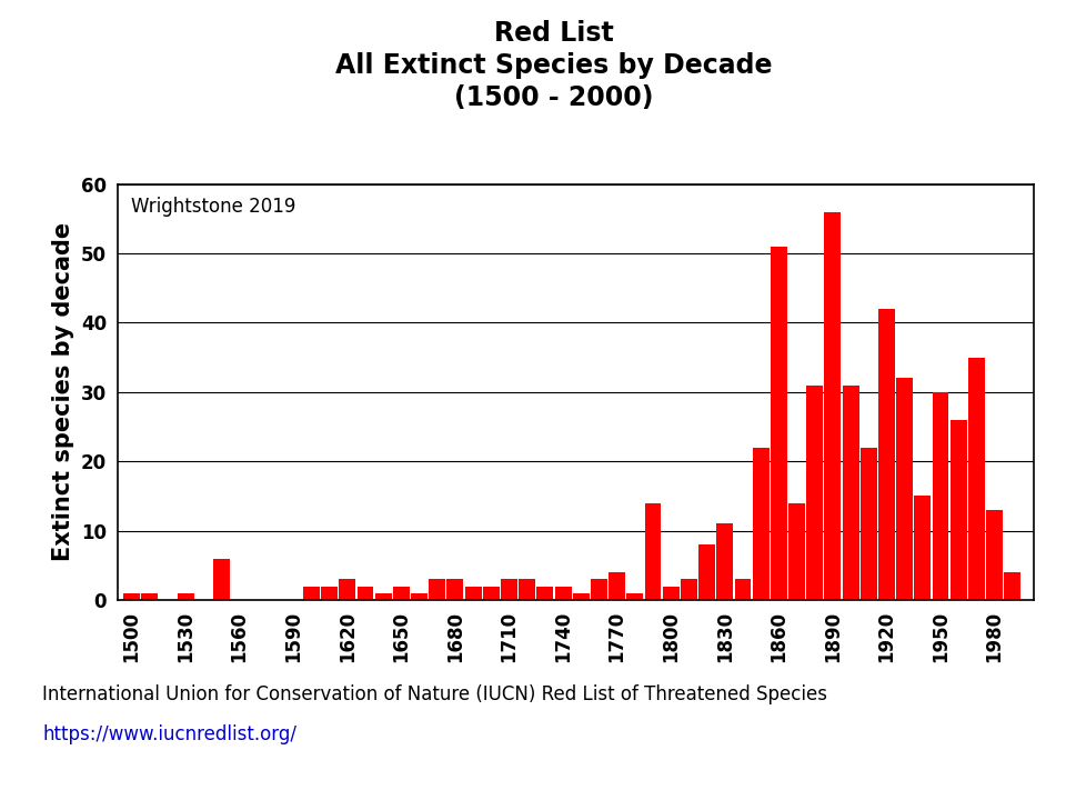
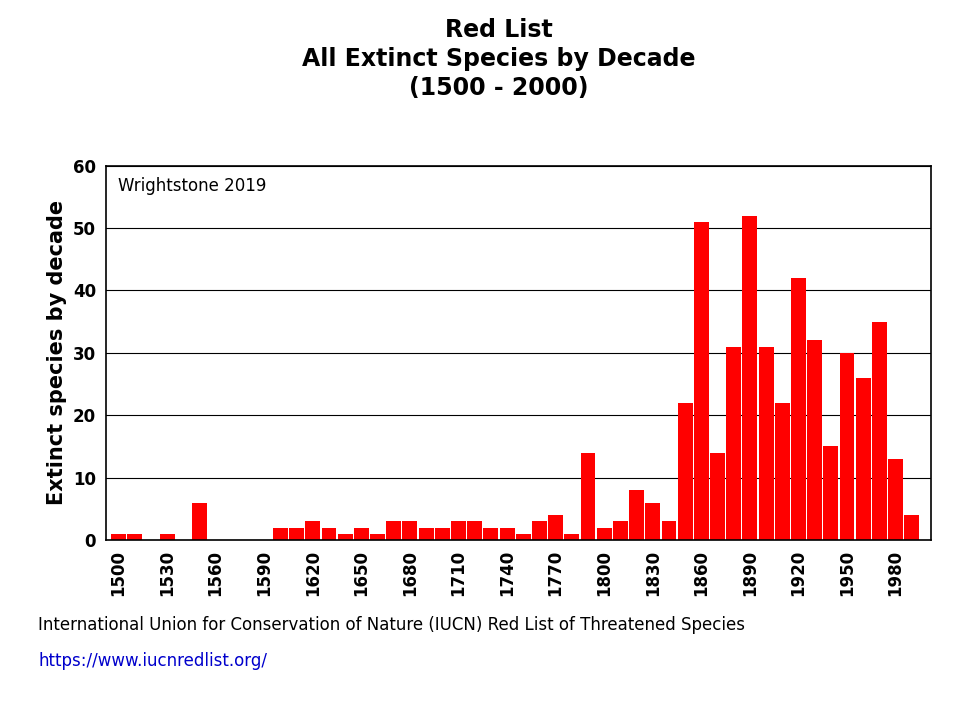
1830: 11 -> 6
1890: 56 -> 52
